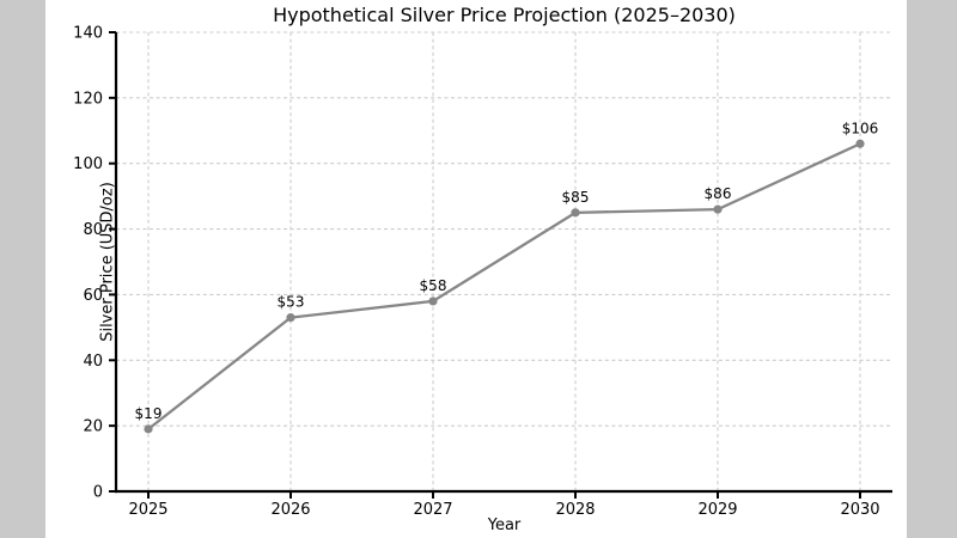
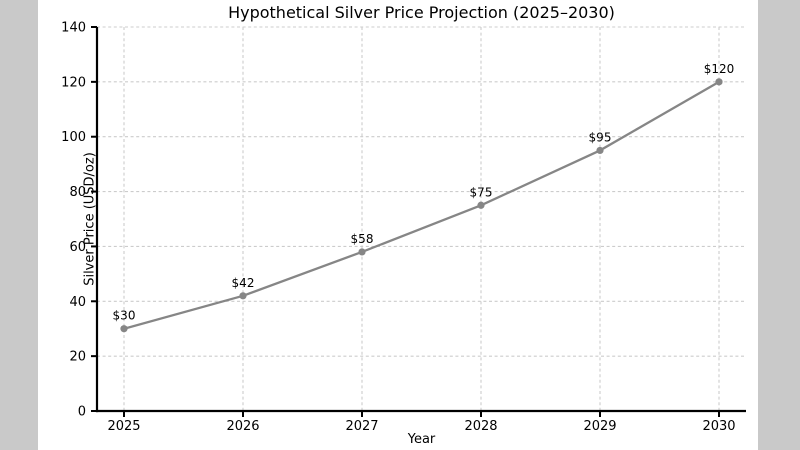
2025: $19 -> $30
2026: $53 -> $42
2028: $85 -> $75
2029: $86 -> $95
2030: $106 -> $120
